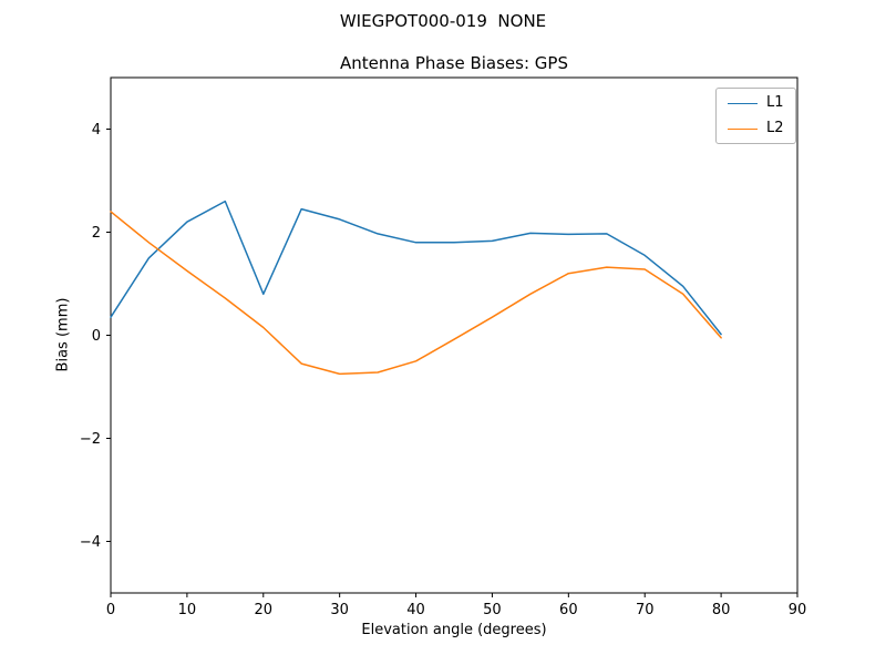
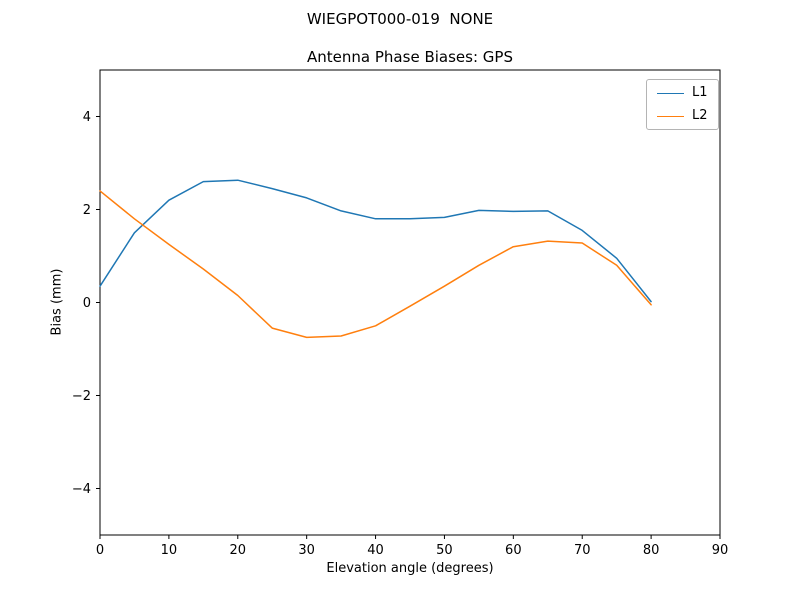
L1/20: 0.8 -> 2.6
